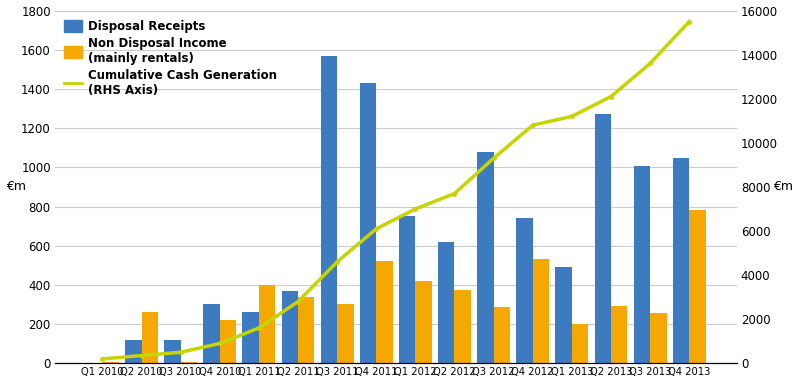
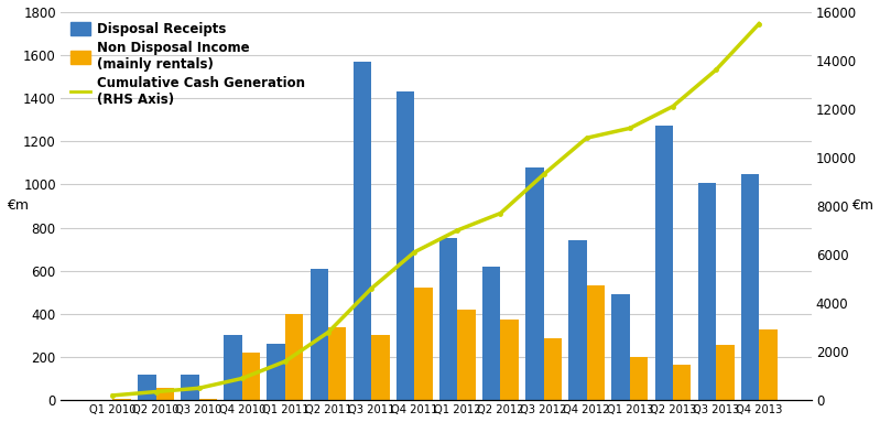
Non Disposal Income (mainly rentals)/Q2 2010: 260 -> 60
Disposal Receipts/Q2 2011: 370 -> 610
Non Disposal Income (mainly rentals)/Q2 2013: 290 -> 160
Non Disposal Income (mainly rentals)/Q4 2013: 780 -> 330
